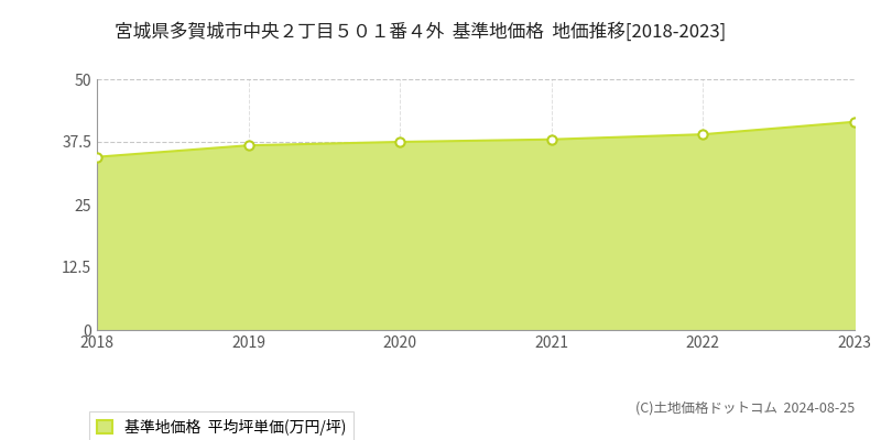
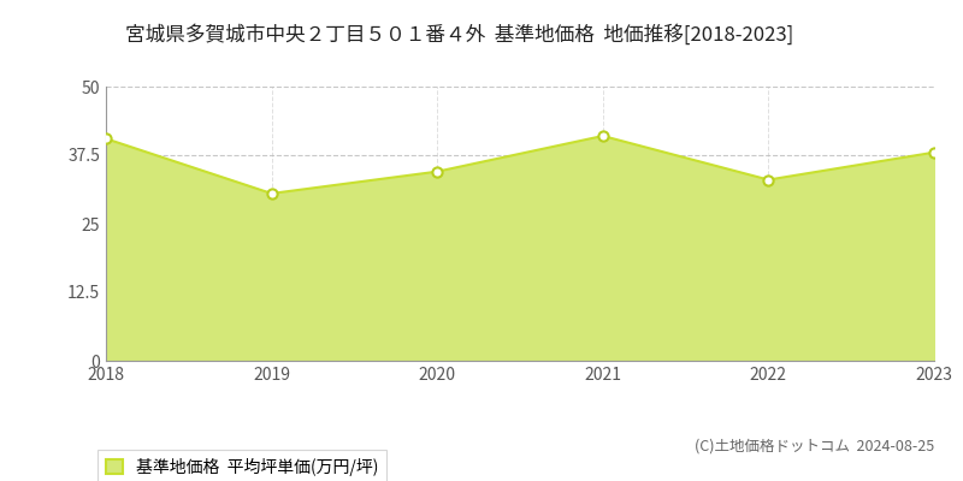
2018: 34.5 -> 40.5
2019: 36.8 -> 30.5
2020: 37.5 -> 34.5
2021: 38.0 -> 41.0
2022: 39.0 -> 33.0
2023: 41.5 -> 38.0
